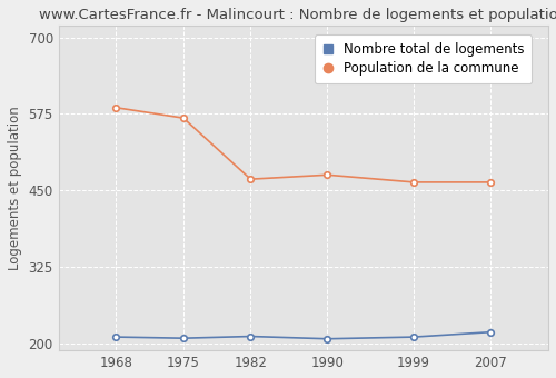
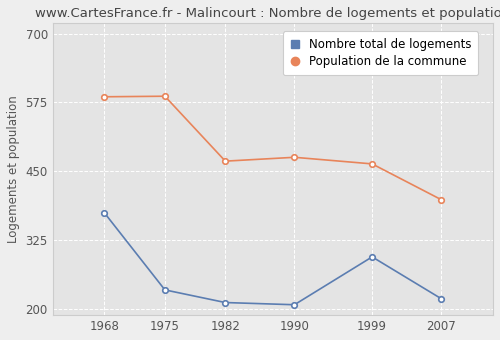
Nombre total de logements/1968: 210 -> 374
Nombre total de logements/1975: 208 -> 234
Population de la commune/1975: 568 -> 586
Nombre total de logements/1999: 210 -> 294
Population de la commune/2007: 463 -> 398
